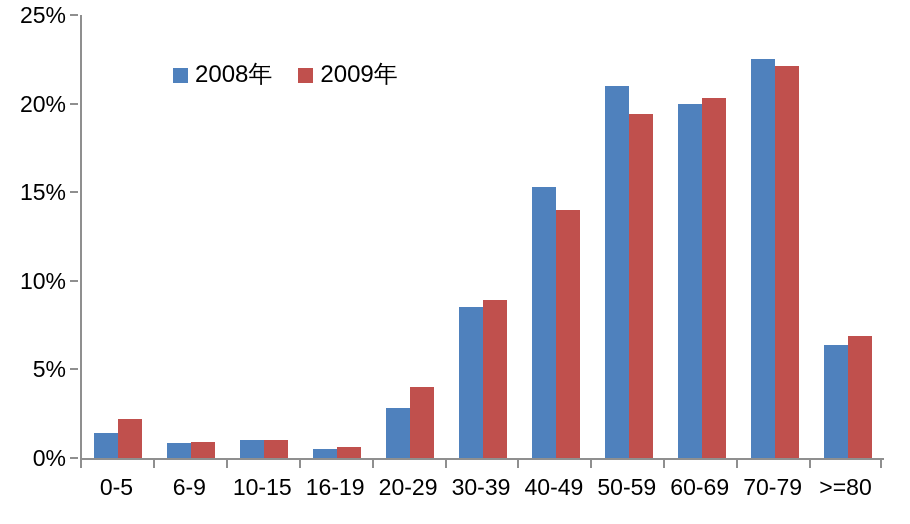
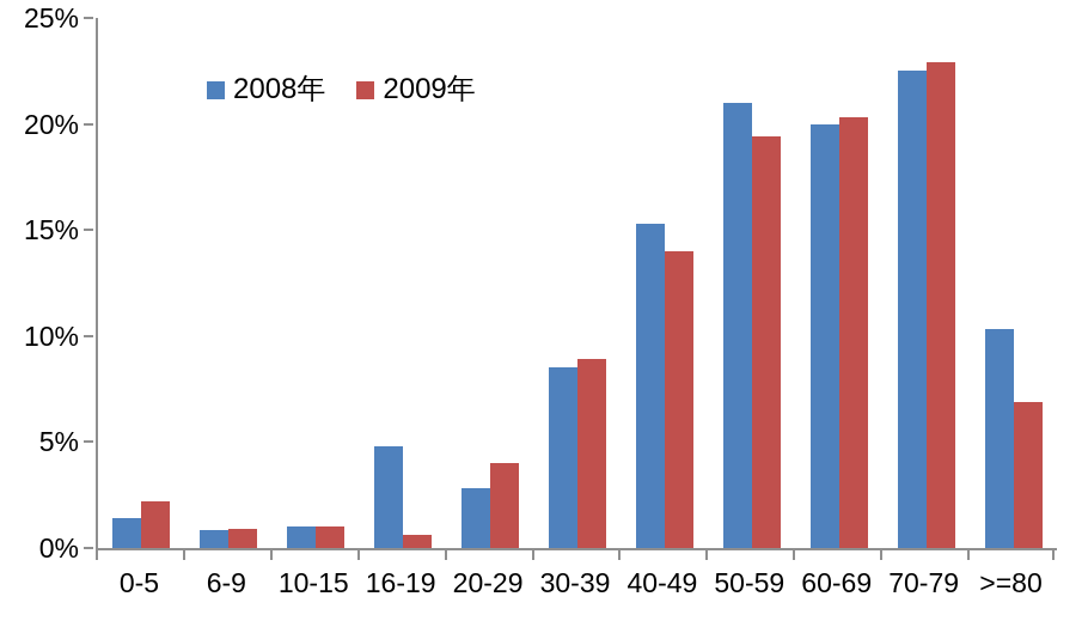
2008年/16-19: 0.5% -> 4.8%
2009年/70-79: 22.1% -> 22.9%
2008年/>=80: 6.4% -> 10.3%
